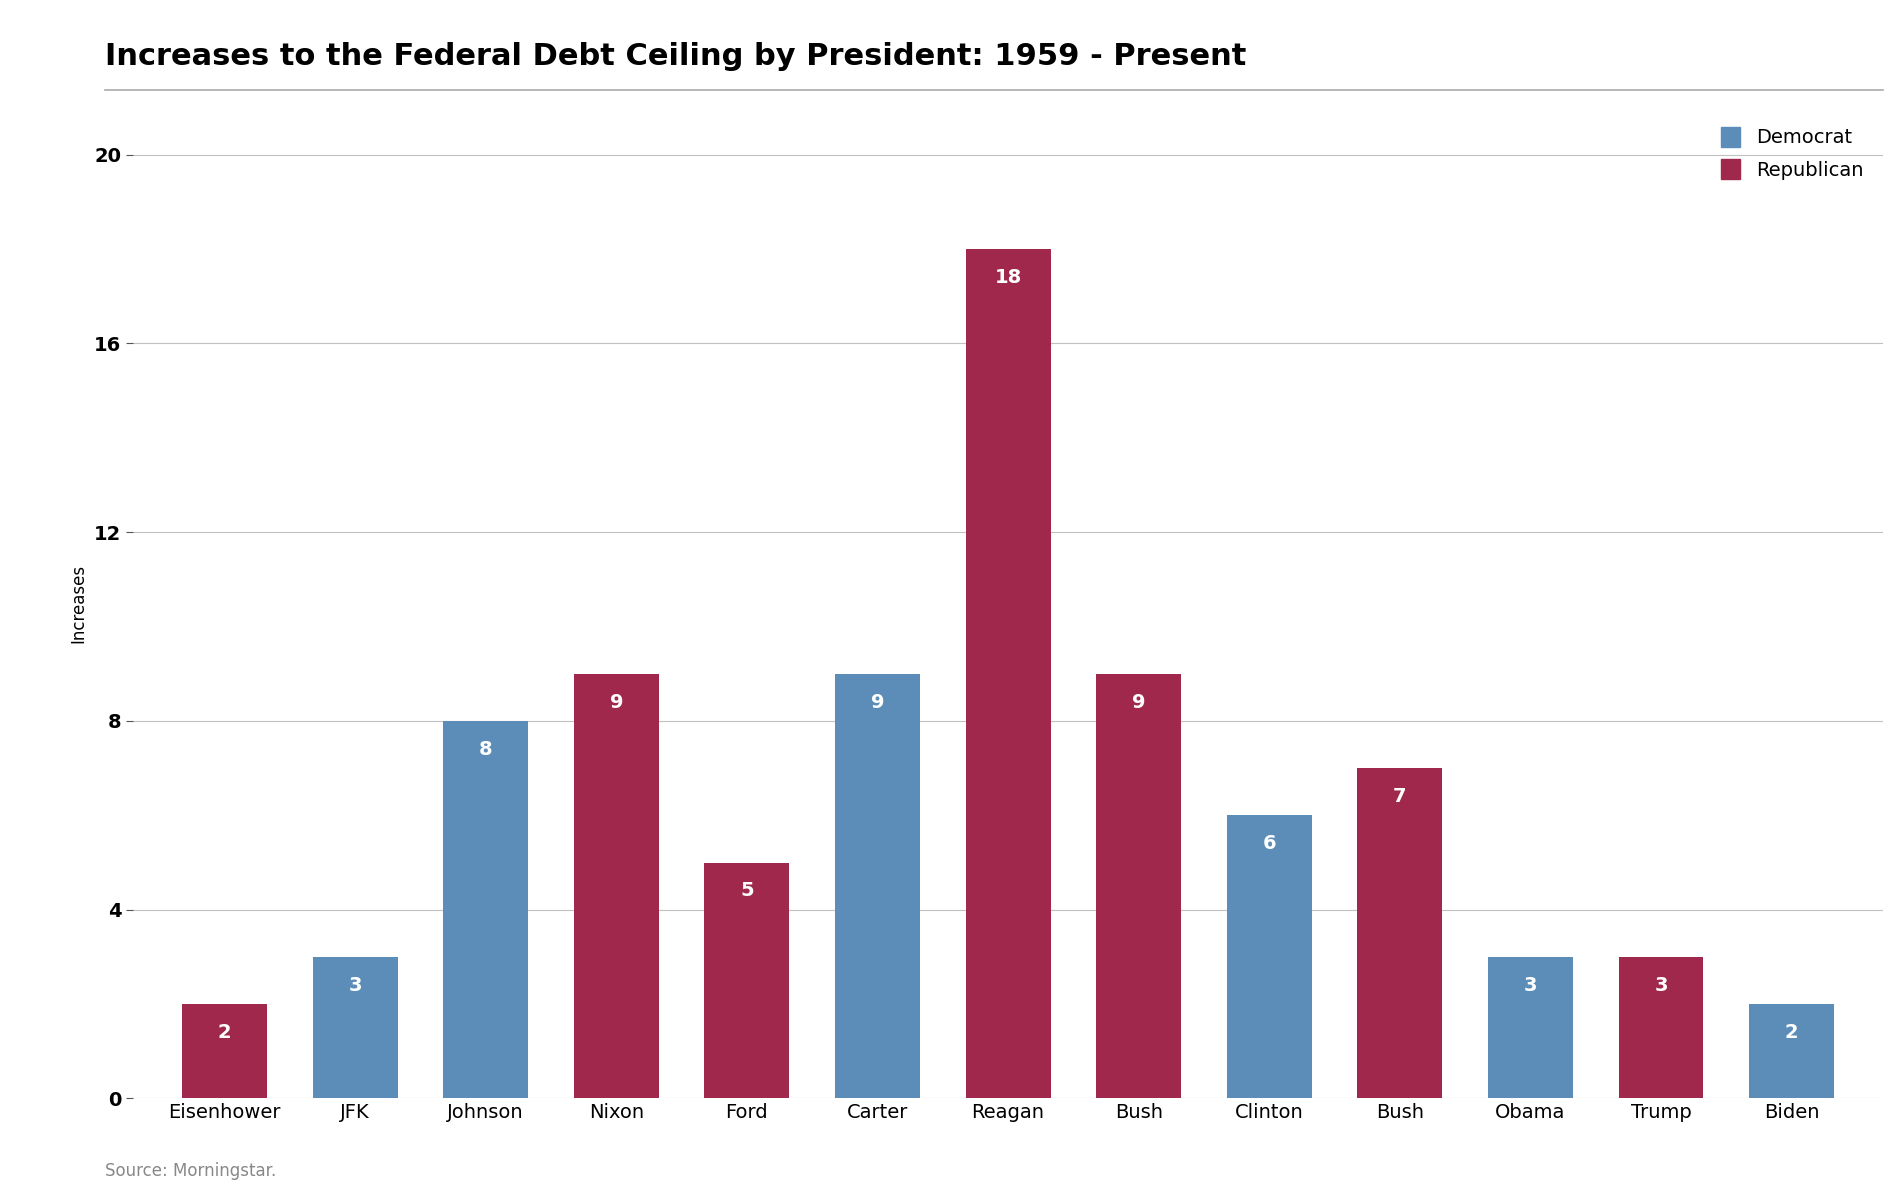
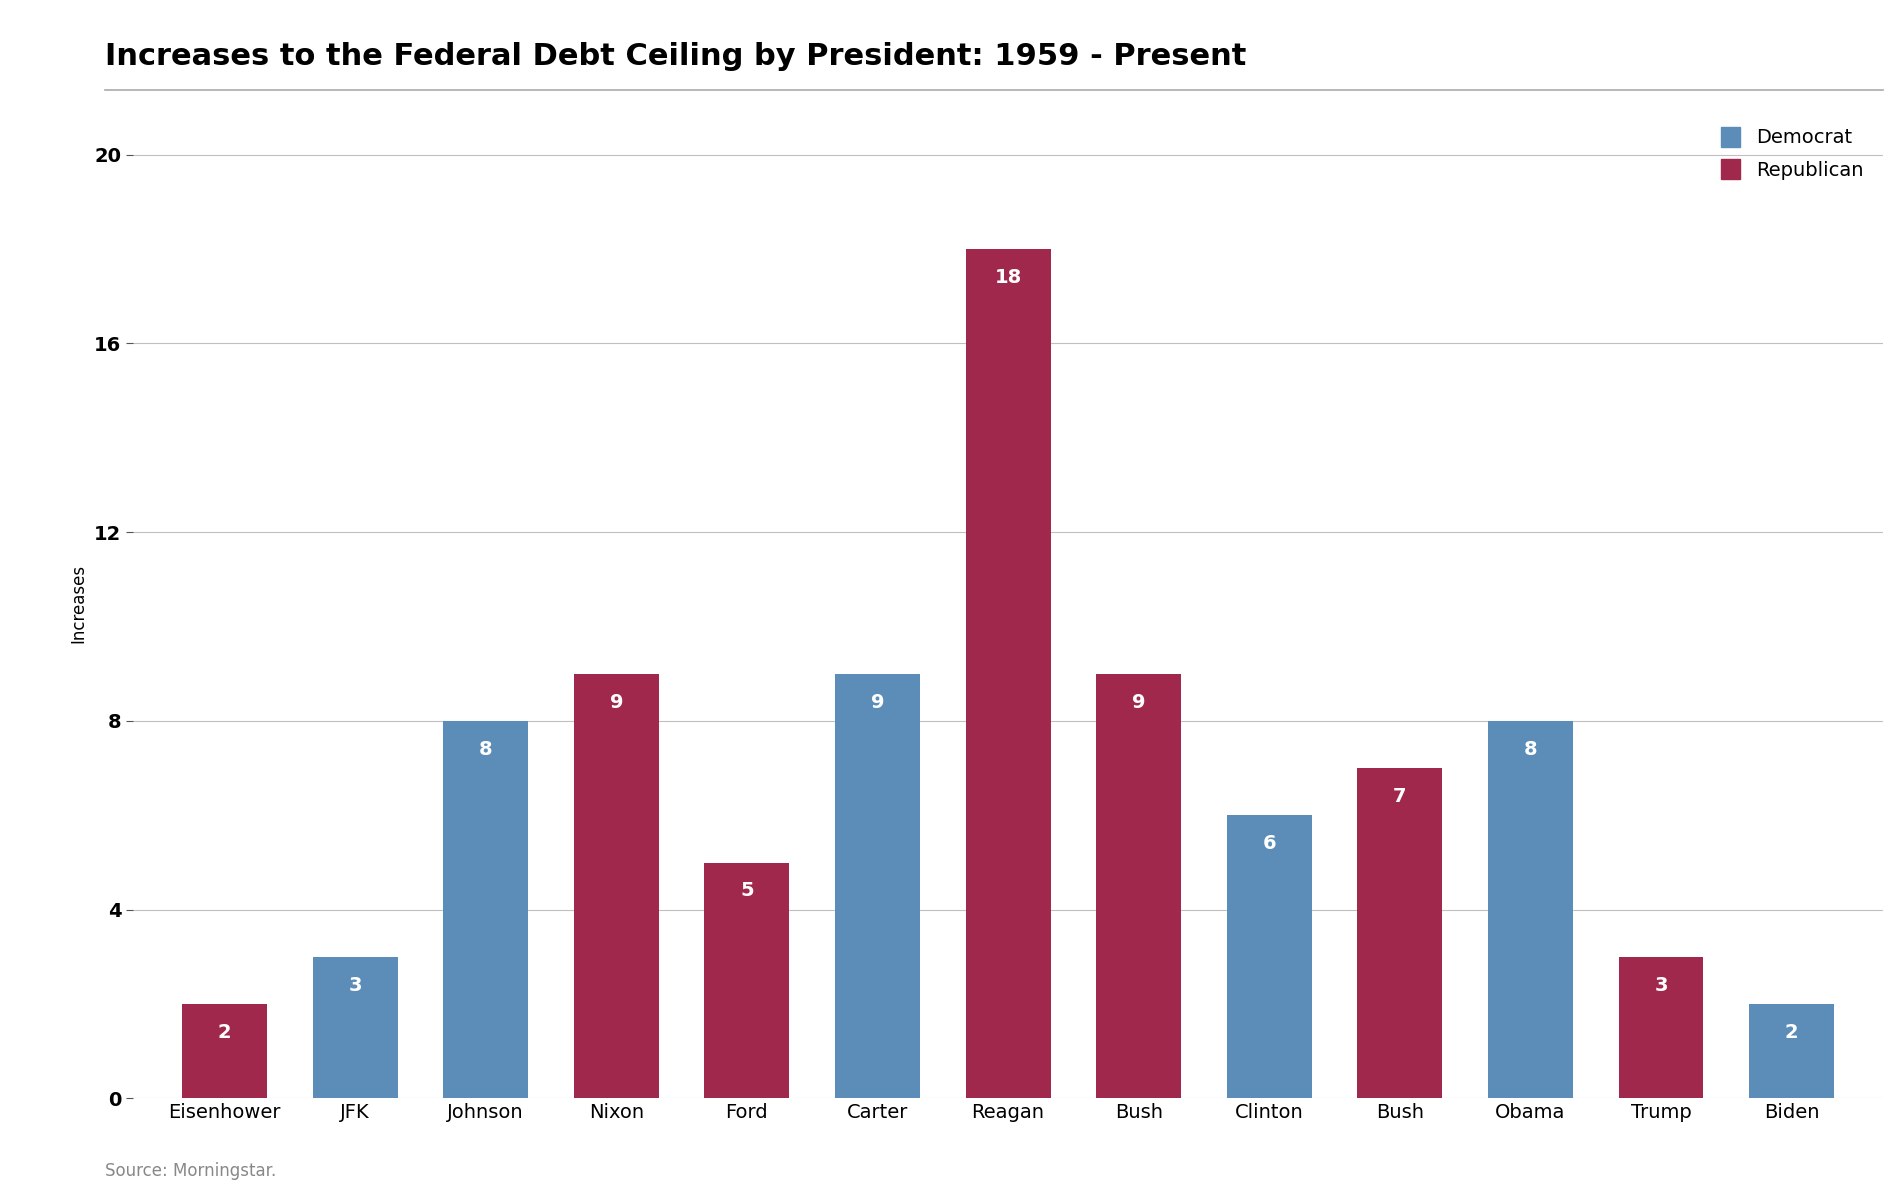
Obama: 3 -> 8
